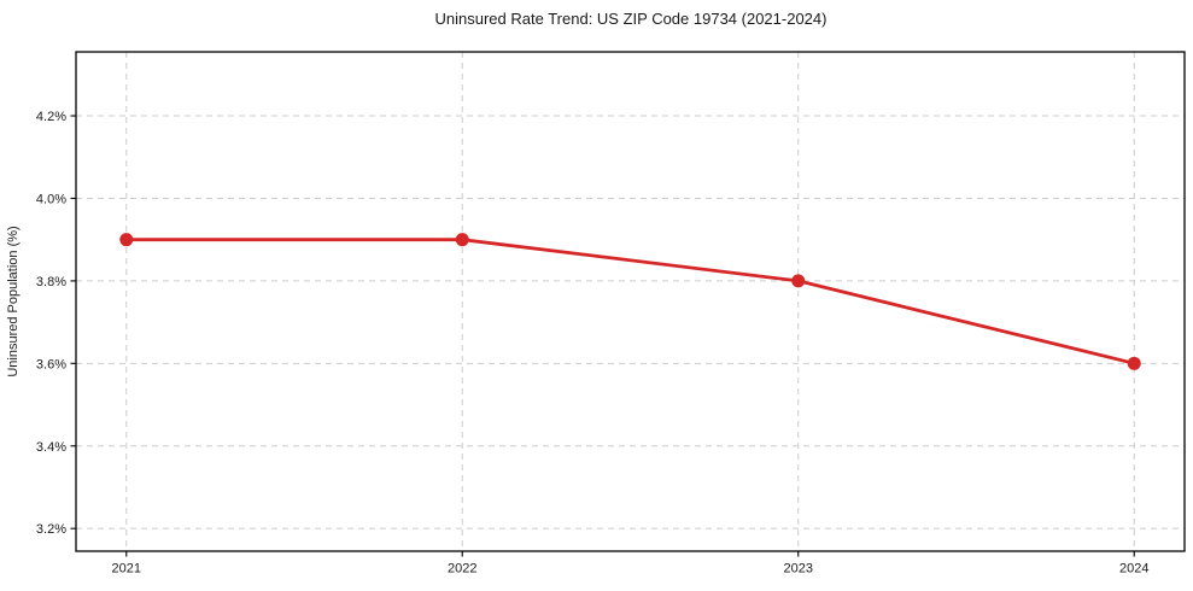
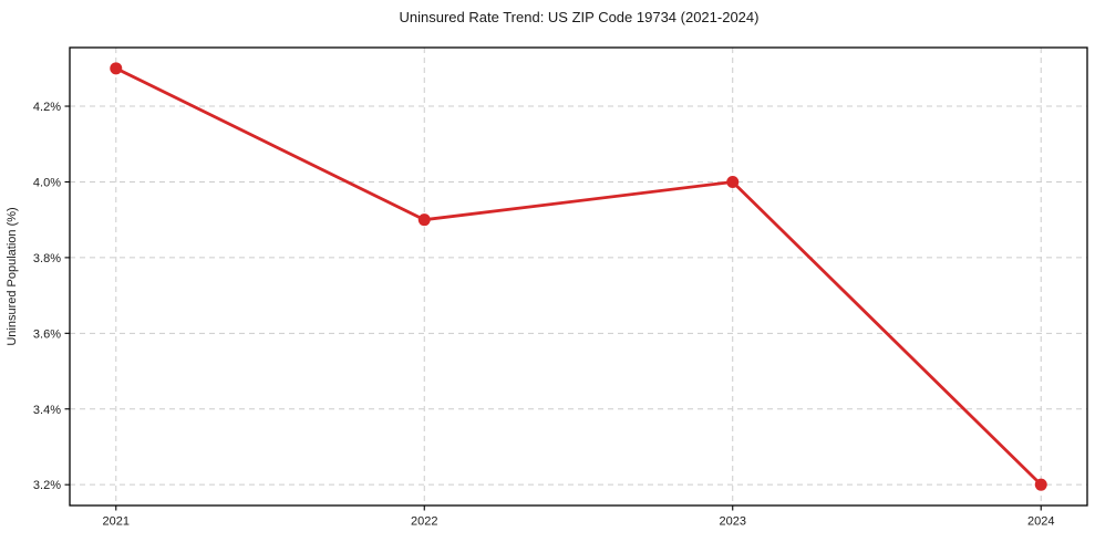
2021: 3.9% -> 4.3%
2023: 3.8% -> 4.0%
2024: 3.6% -> 3.2%
